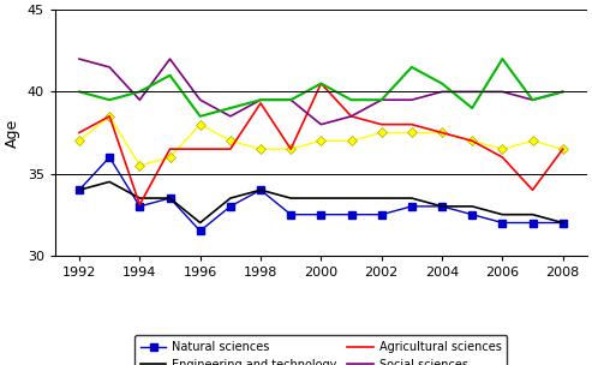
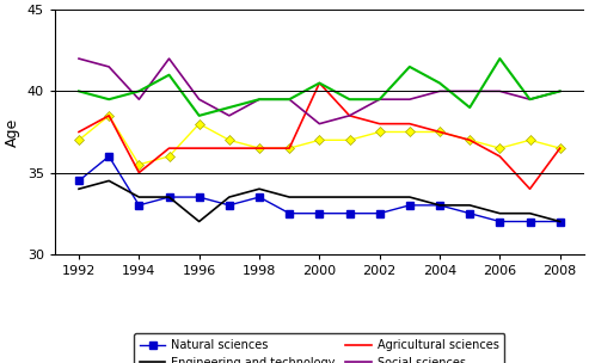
Natural sciences/1992: 34.0 -> 34.5
Agricultural sciences/1994: 33.1 -> 35.0
Natural sciences/1996: 31.5 -> 33.5
Natural sciences/1998: 34.0 -> 33.5
Agricultural sciences/1998: 39.3 -> 36.5
